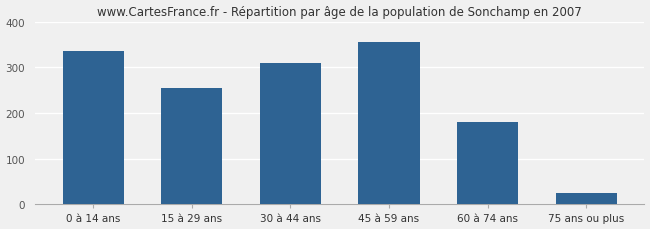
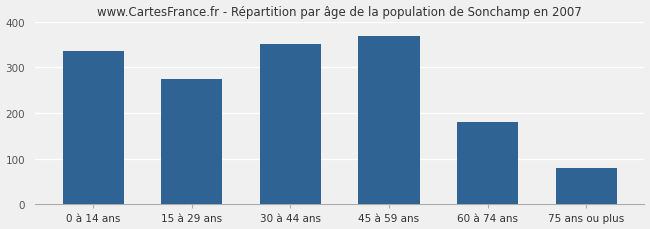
15 à 29 ans: 255 -> 275
30 à 44 ans: 310 -> 350
45 à 59 ans: 355 -> 368
75 ans ou plus: 25 -> 80
